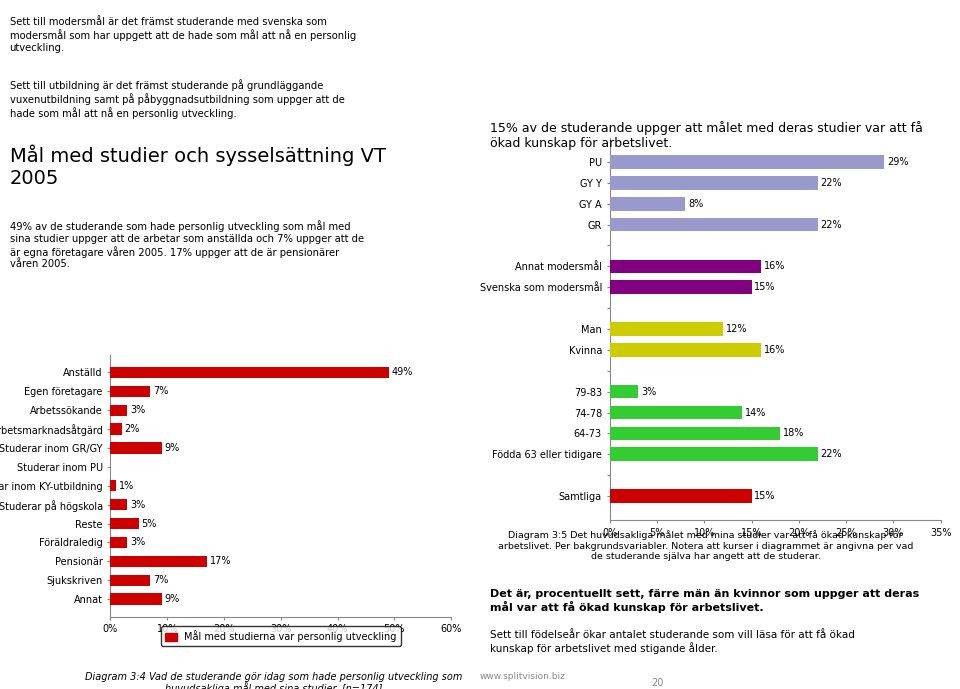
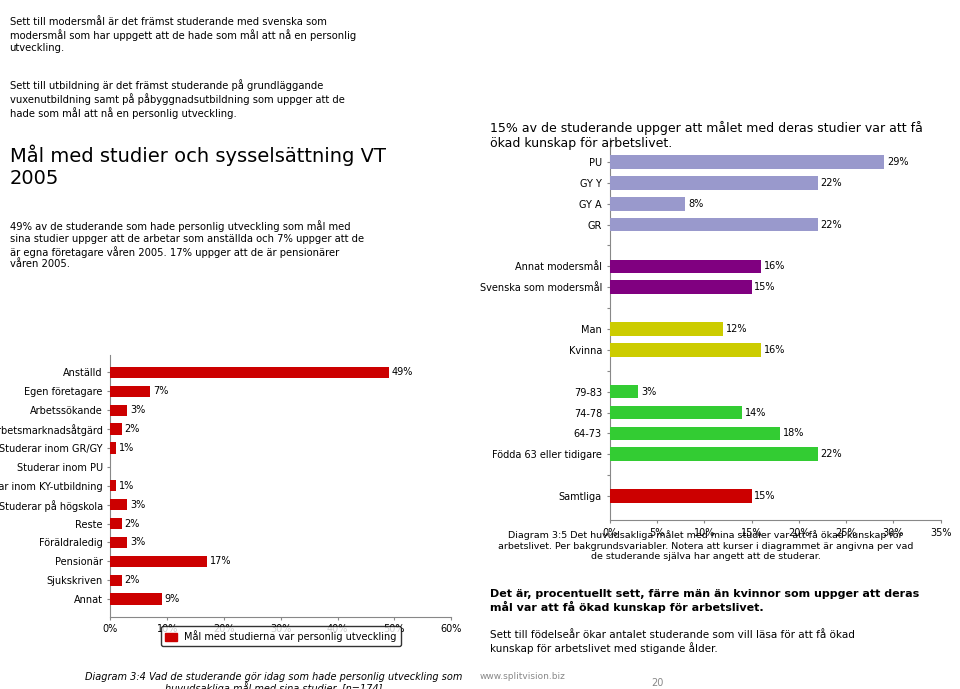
Studerar inom GR/GY: 9% -> 1%
Reste: 5% -> 2%
Sjukskriven: 7% -> 2%
